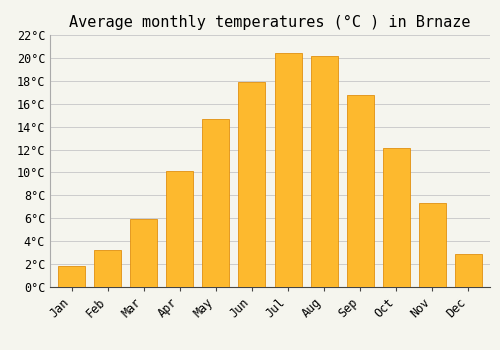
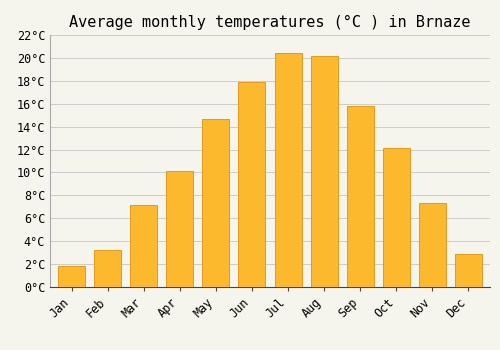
Mar: 5.9°C -> 7.2°C
Sep: 16.8°C -> 15.8°C
